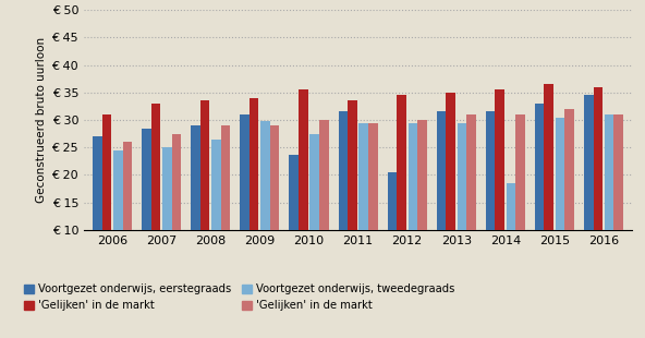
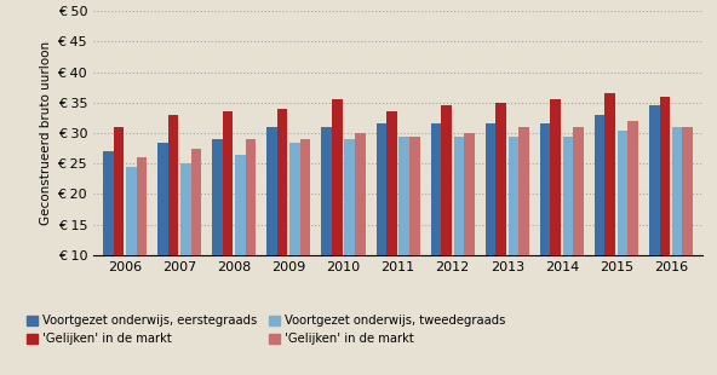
Voortgezet onderwijs, tweedegraads/2009: € 29.8 -> € 28.5
Voortgezet onderwijs, eerstegraads/2010: € 23.6 -> € 31.0
Voortgezet onderwijs, tweedegraads/2010: € 27.4 -> € 29.0
Voortgezet onderwijs, eerstegraads/2012: € 20.4 -> € 31.5
Voortgezet onderwijs, tweedegraads/2014: € 18.4 -> € 29.5
